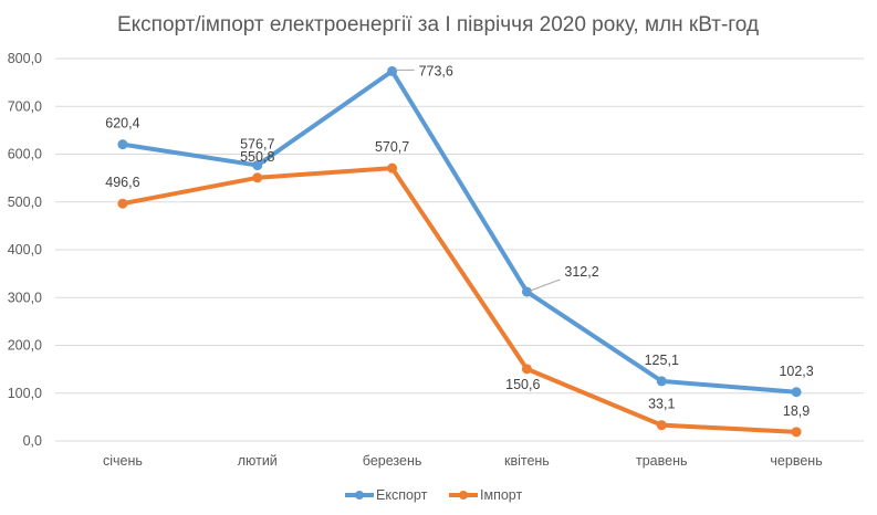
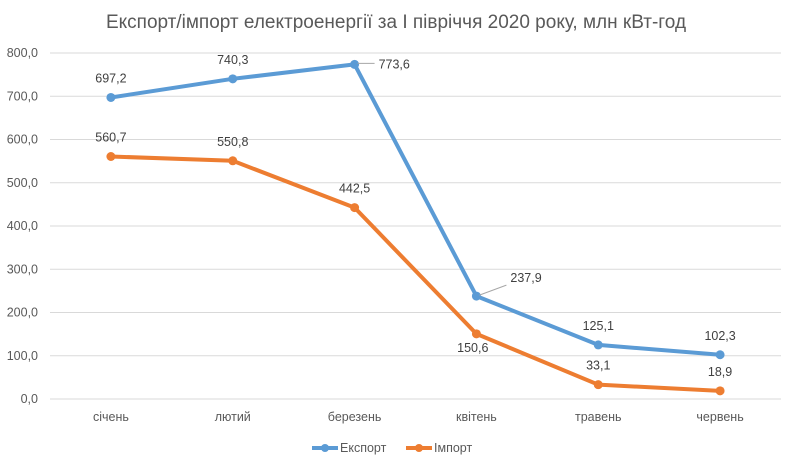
Експорт/січень: 620,4 -> 697,2
Імпорт/січень: 496,6 -> 560,7
Експорт/лютий: 576,7 -> 740,3
Імпорт/березень: 570,7 -> 442,5
Експорт/квітень: 312,2 -> 237,9
